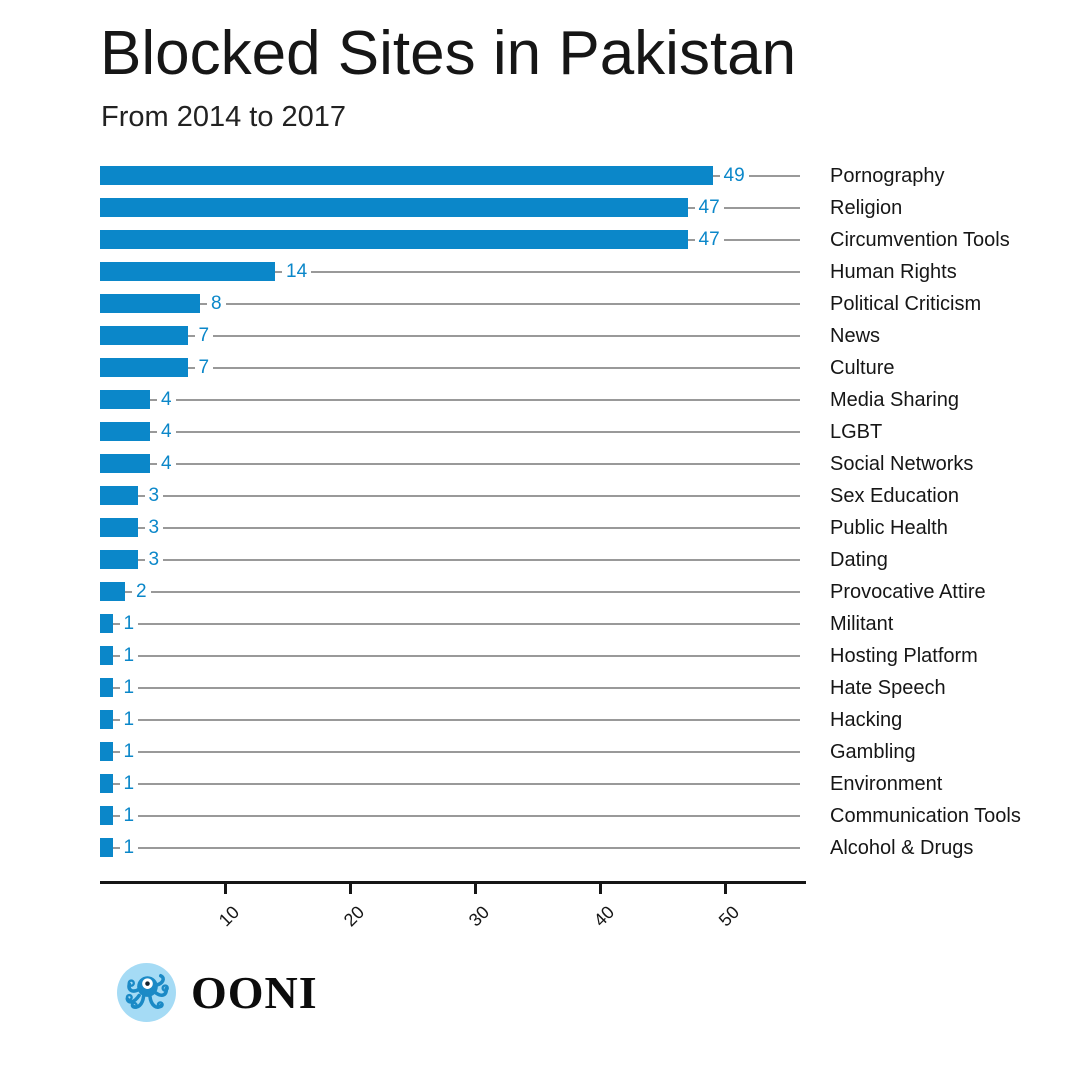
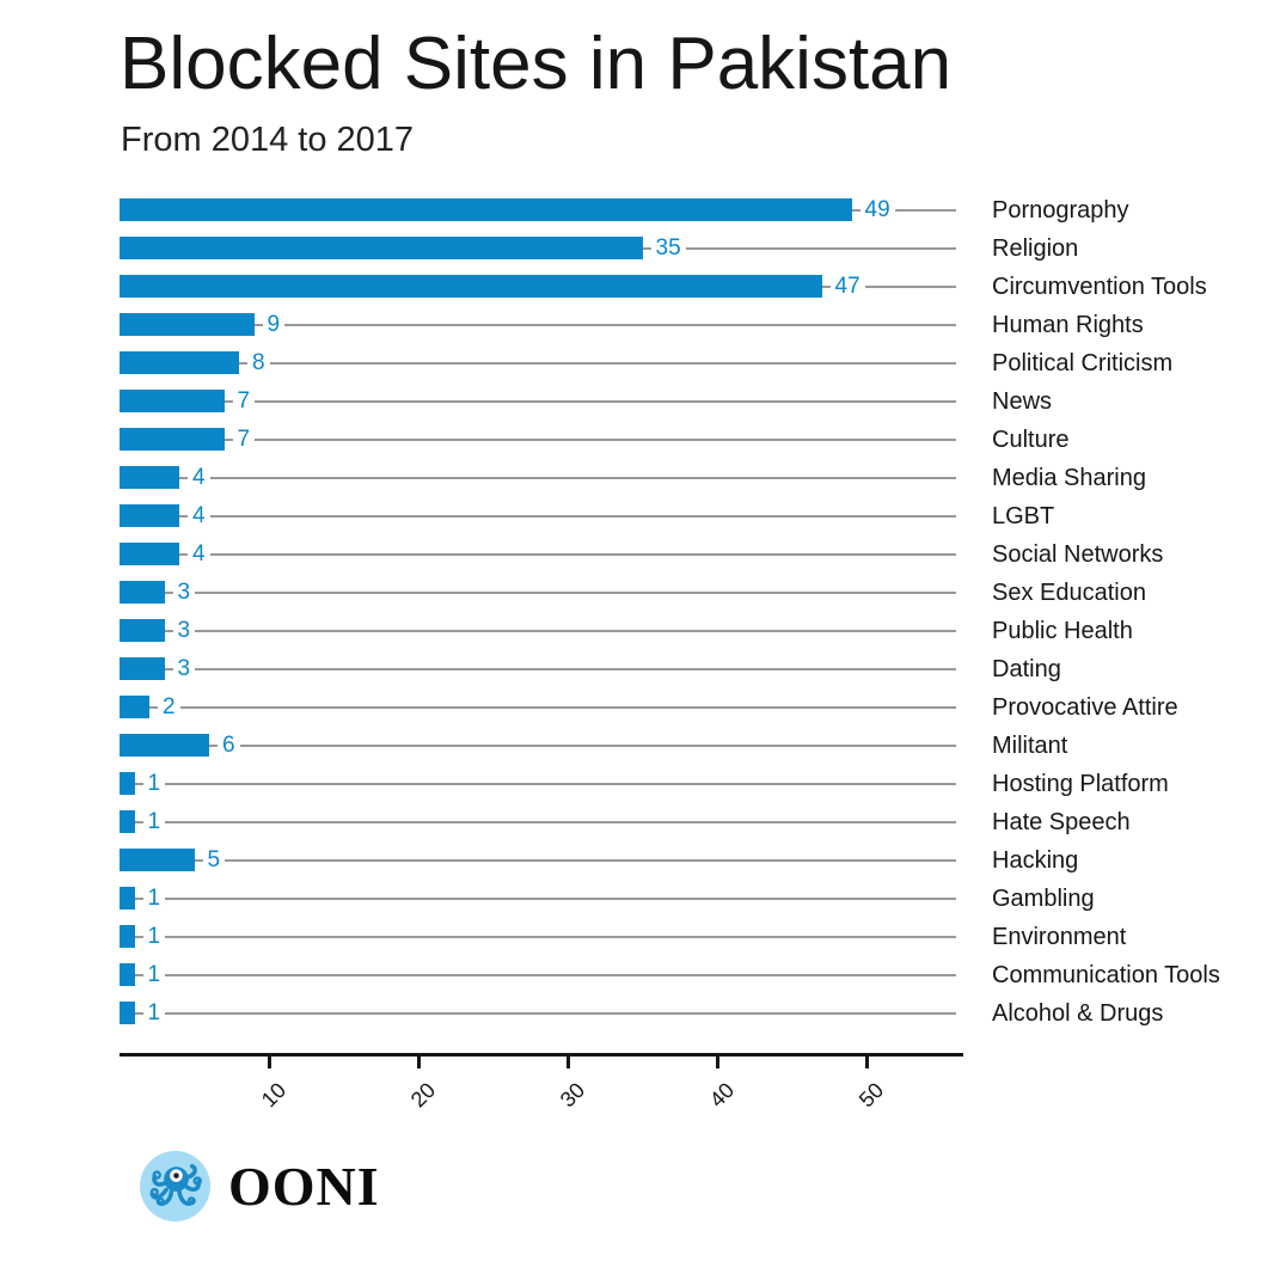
Religion: 47 -> 35
Human Rights: 14 -> 9
Militant: 1 -> 6
Hacking: 1 -> 5
